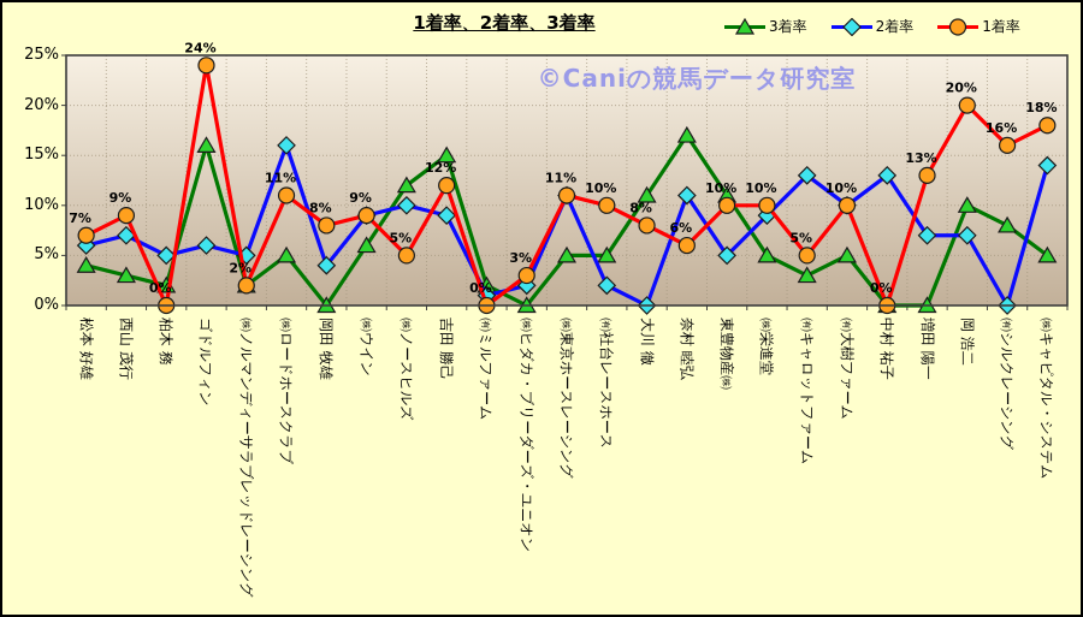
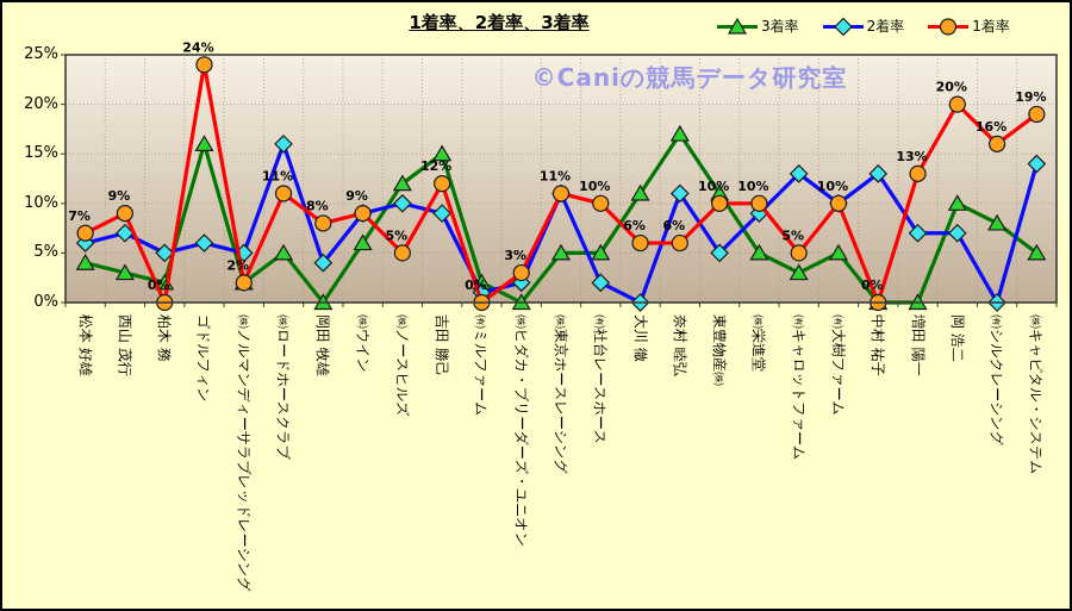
1着率/大川 徹: 8% -> 6%
1着率/㈱キャピタル・システム: 18% -> 19%
